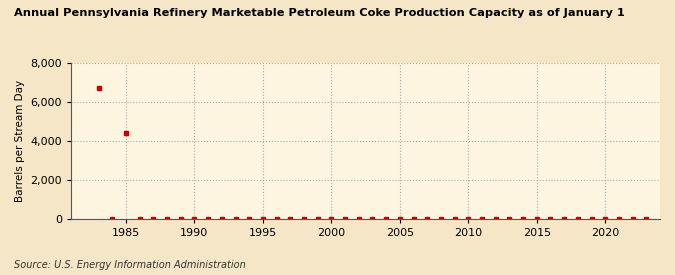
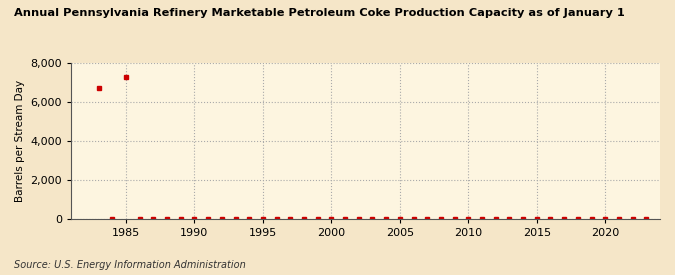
1985: 4,400 -> 7,300
